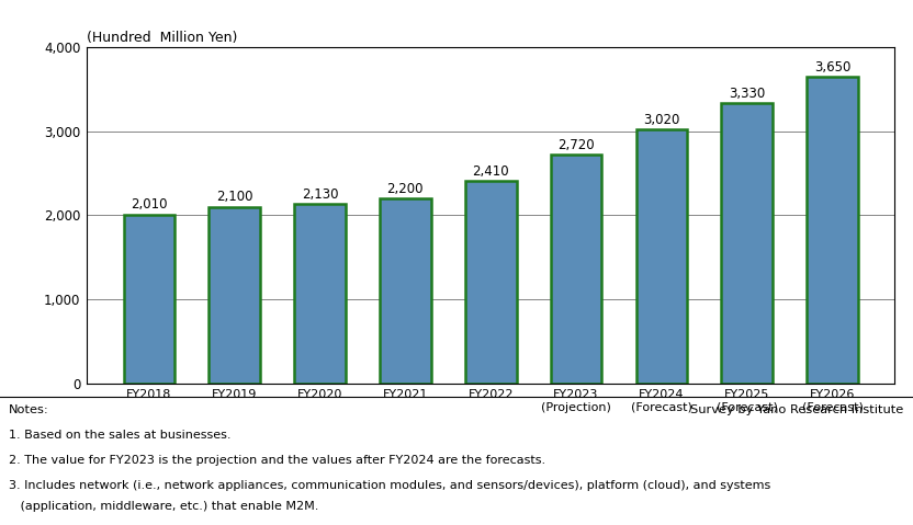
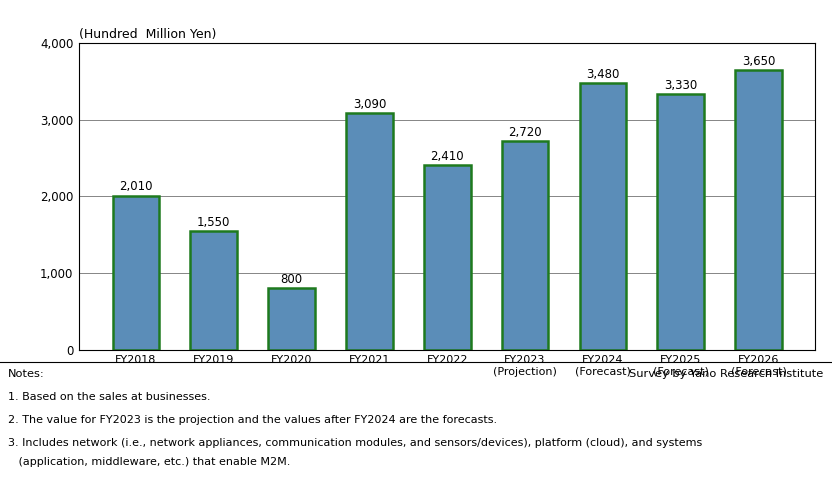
FY2019: 2,100 -> 1,550
FY2020: 2,130 -> 800
FY2021: 2,200 -> 3,090
FY2024 (Forecast): 3,020 -> 3,480
